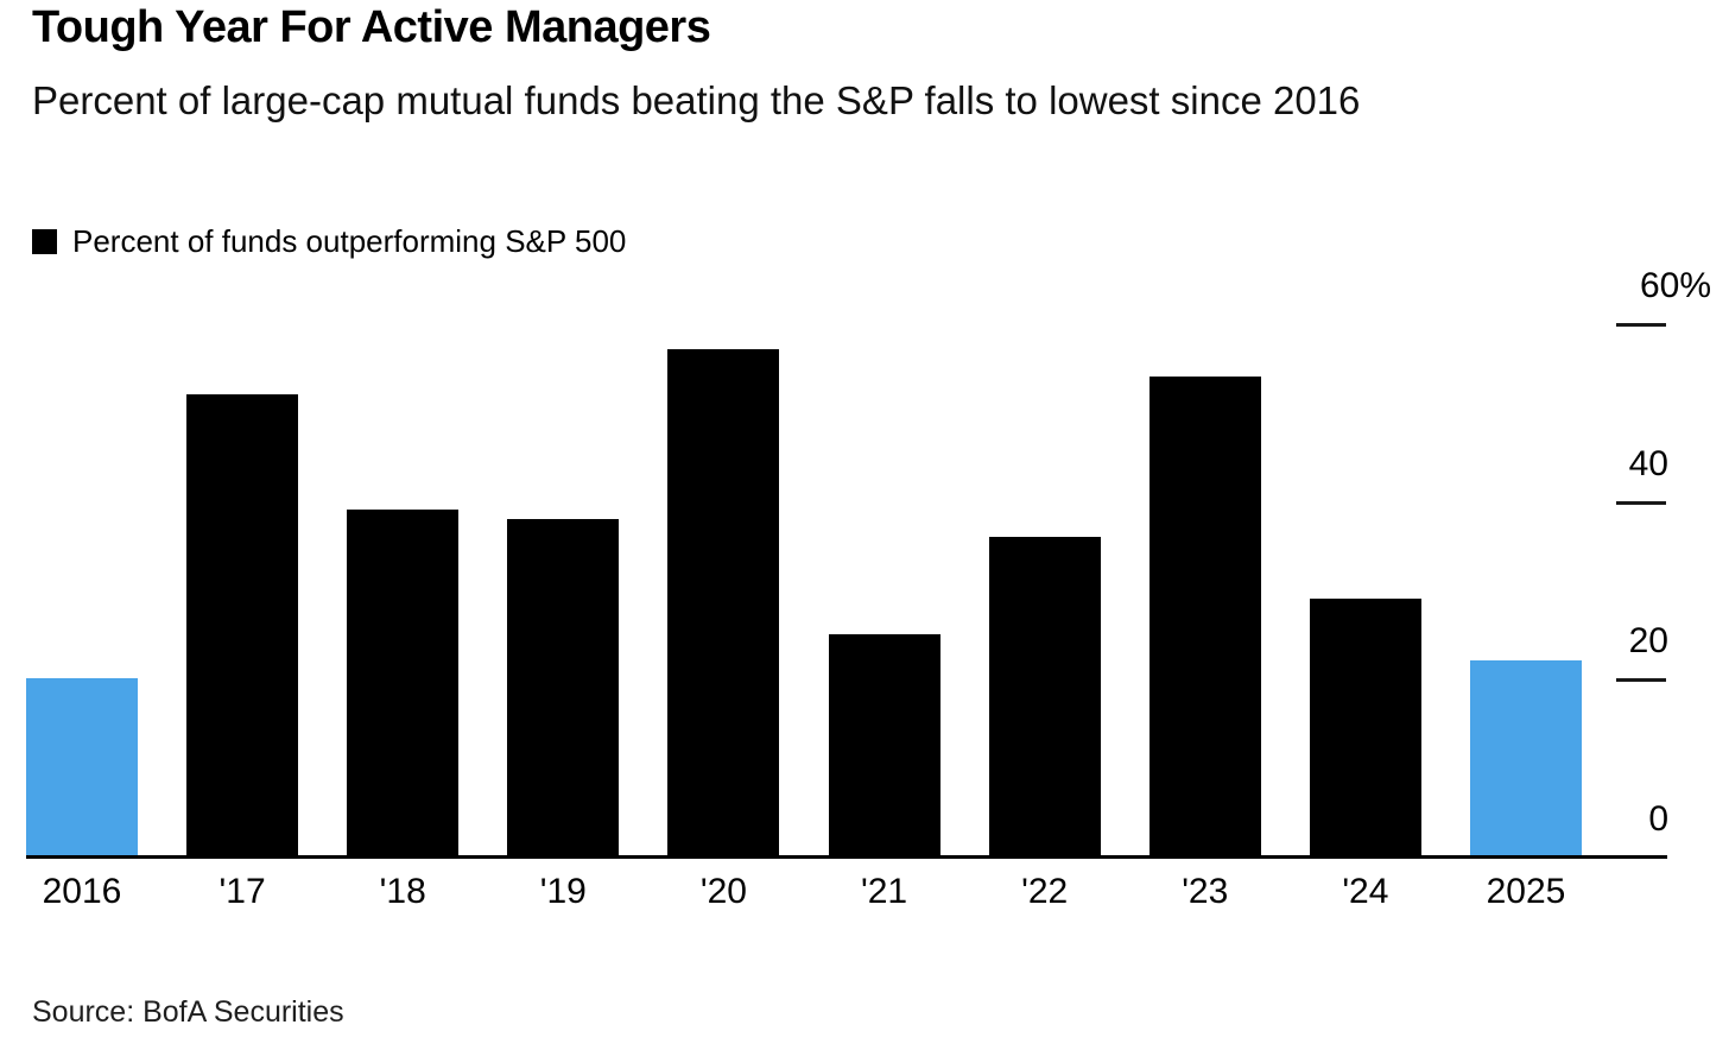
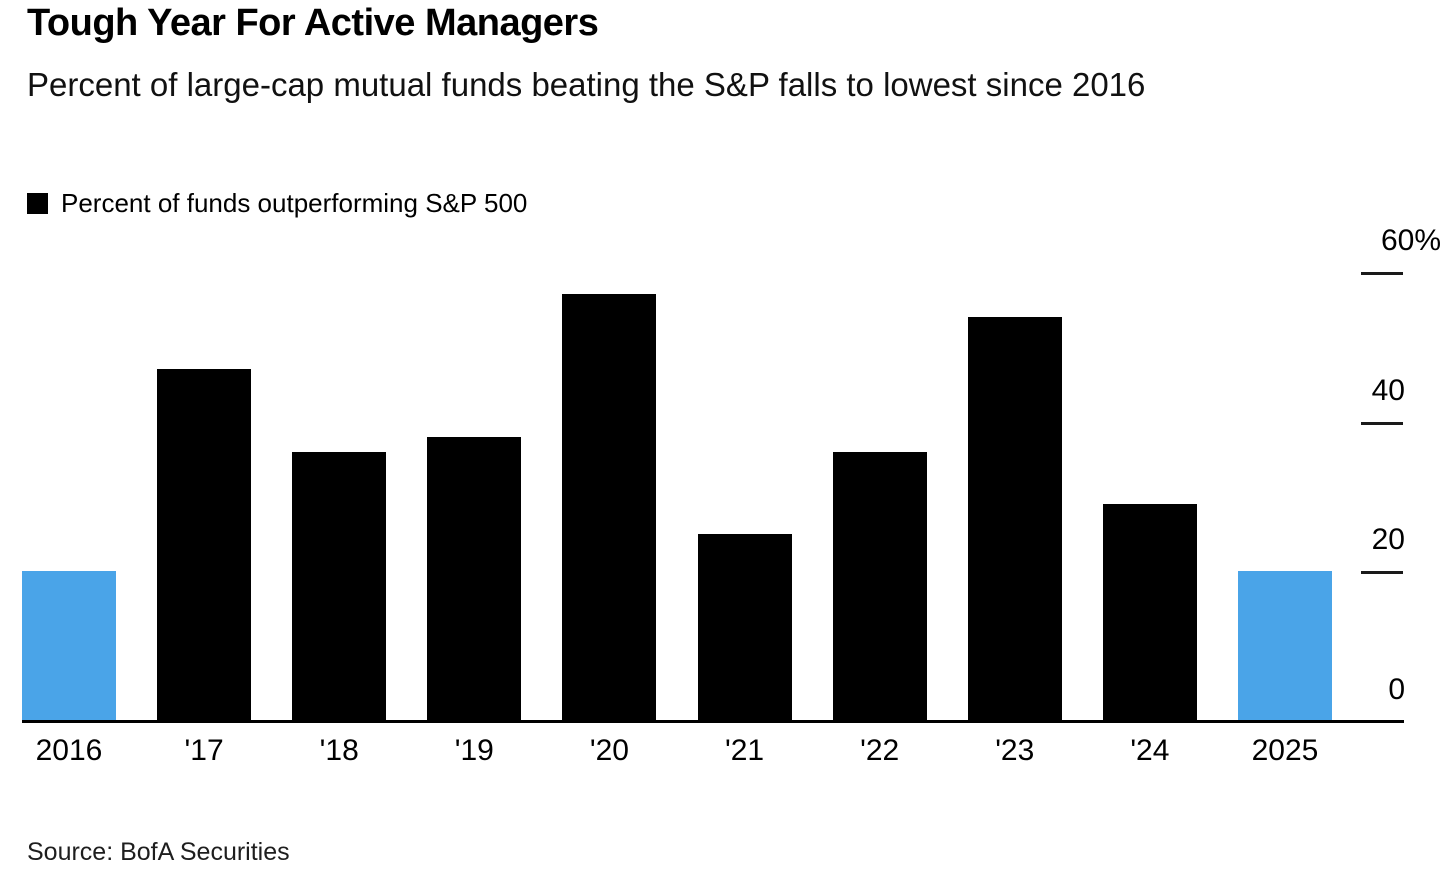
'17: 52 -> 47
'18: 39 -> 36
2025: 22 -> 20
